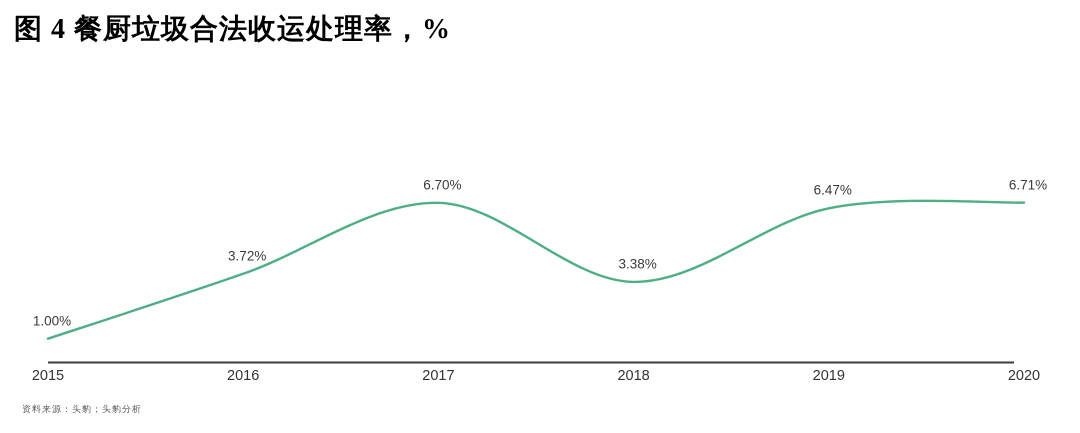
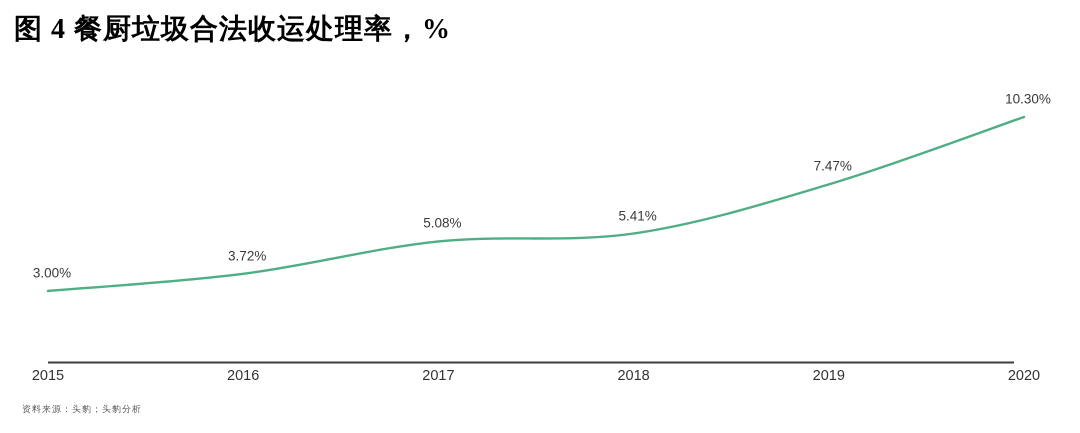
2015: 1.00% -> 3.00%
2017: 6.70% -> 5.08%
2018: 3.38% -> 5.41%
2019: 6.47% -> 7.47%
2020: 6.71% -> 10.30%
